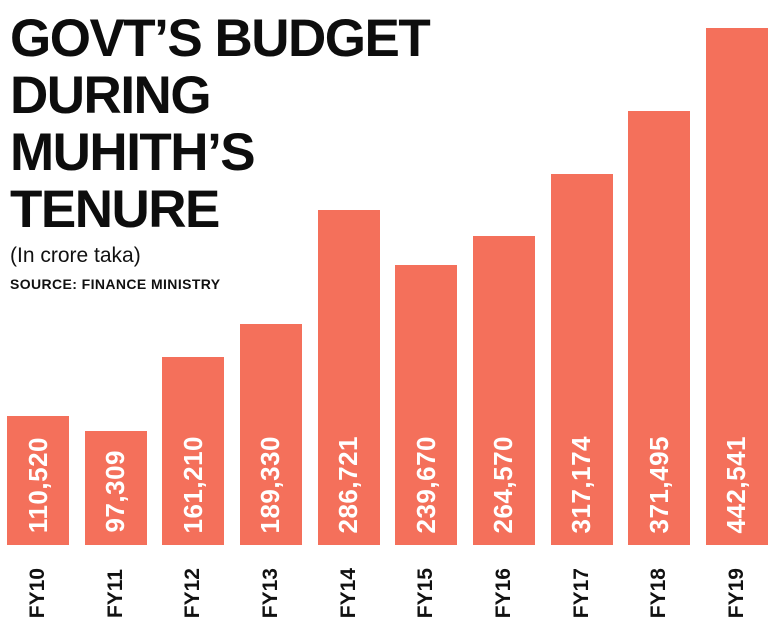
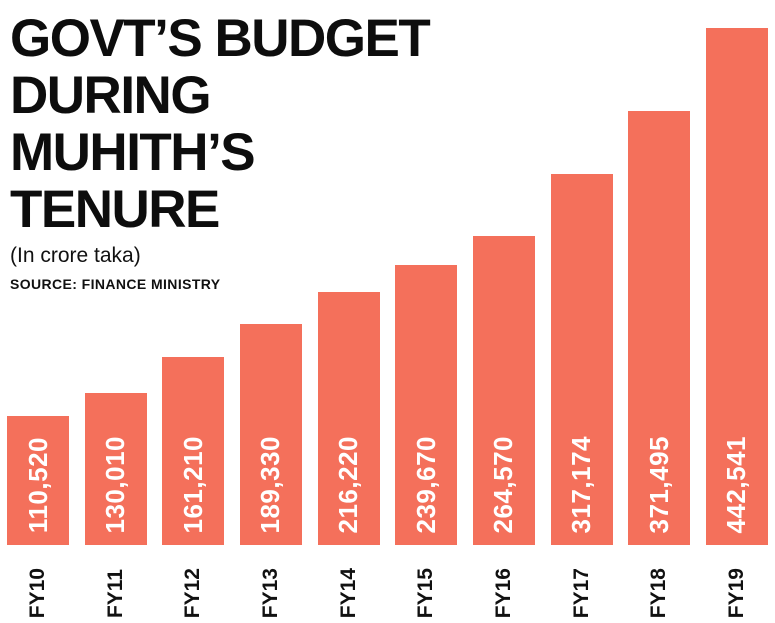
FY11: 97,309 -> 130,010
FY14: 286,721 -> 216,220
